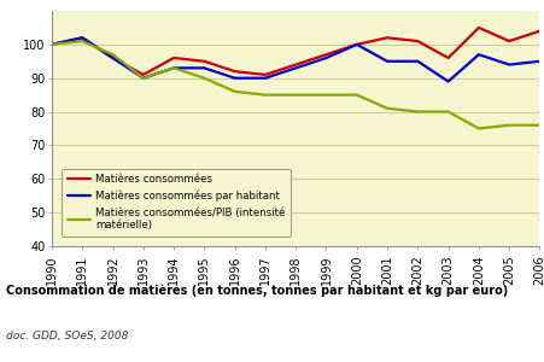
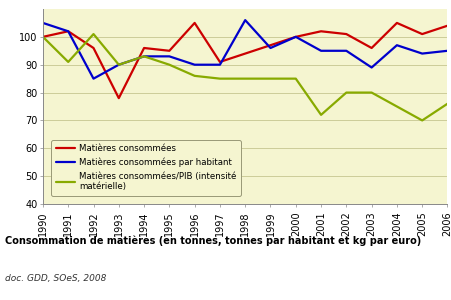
Matières consommées par habitant/1990: 100 -> 105
Matières consommées/PIB (intensité matérielle)/1991: 101 -> 91
Matières consommées par habitant/1992: 96 -> 85
Matières consommées/PIB (intensité matérielle)/1992: 97 -> 101
Matières consommées/1993: 91 -> 78
Matières consommées/1996: 92 -> 105
Matières consommées par habitant/1998: 93 -> 106
Matières consommées/PIB (intensité matérielle)/2001: 81 -> 72
Matières consommées/PIB (intensité matérielle)/2005: 76 -> 70
